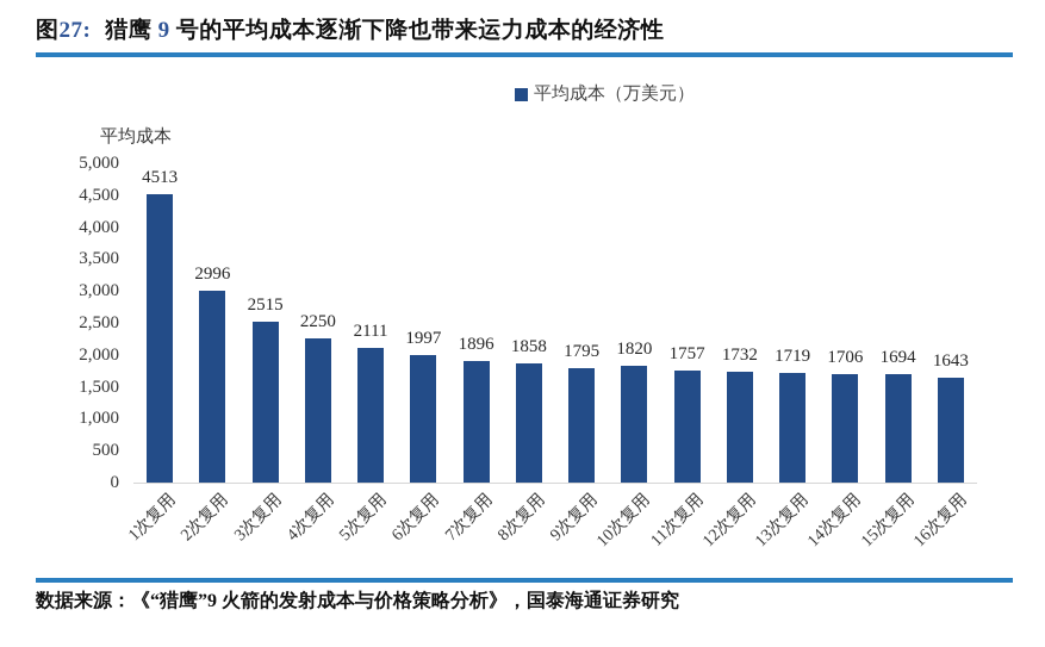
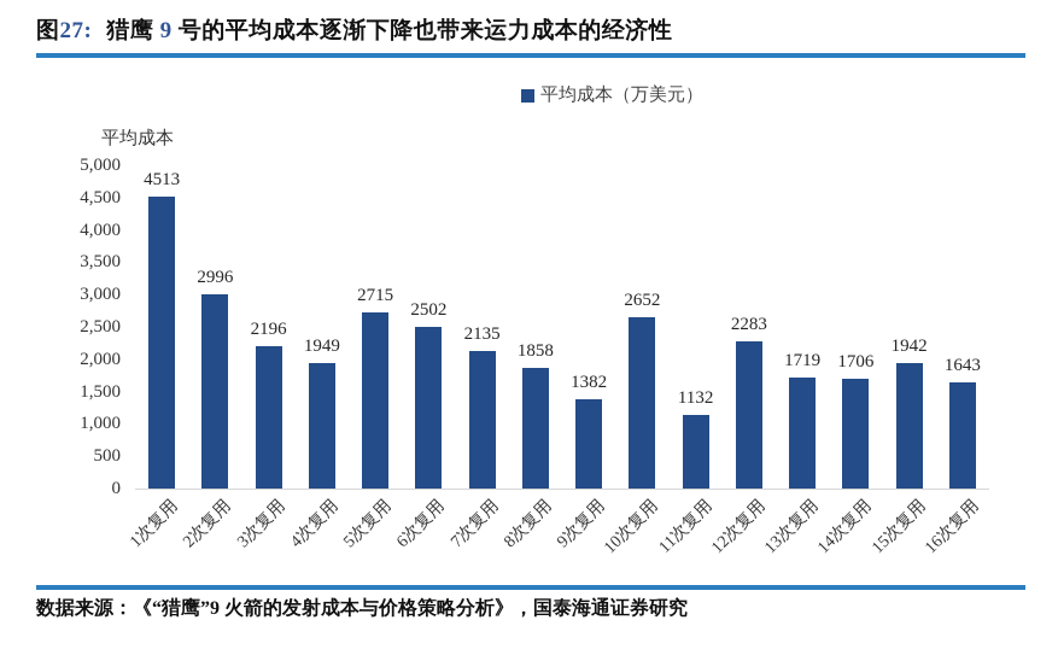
3次复用: 2515 -> 2196
4次复用: 2250 -> 1949
5次复用: 2111 -> 2715
6次复用: 1997 -> 2502
7次复用: 1896 -> 2135
9次复用: 1795 -> 1382
10次复用: 1820 -> 2652
11次复用: 1757 -> 1132
12次复用: 1732 -> 2283
15次复用: 1694 -> 1942
